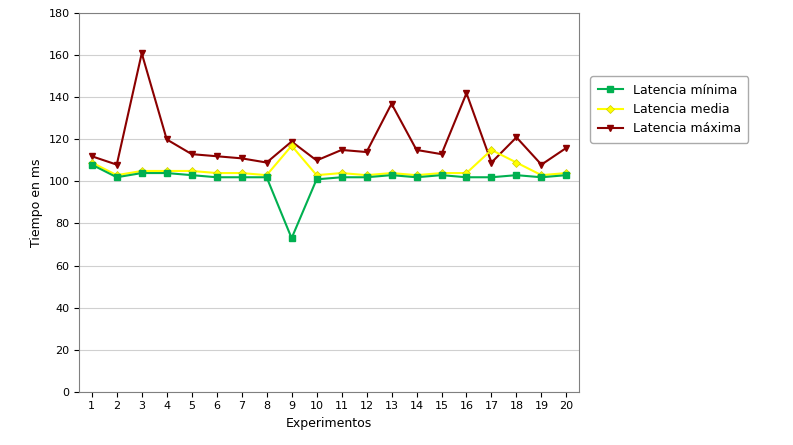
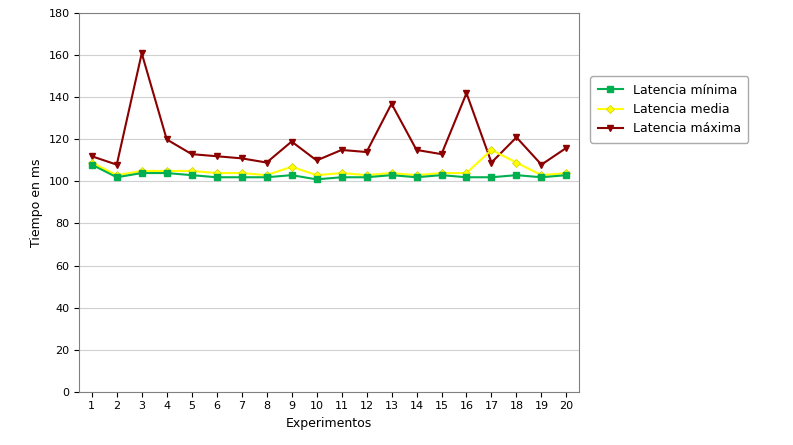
Latencia mínima/9: 73 -> 103
Latencia media/9: 117 -> 107
